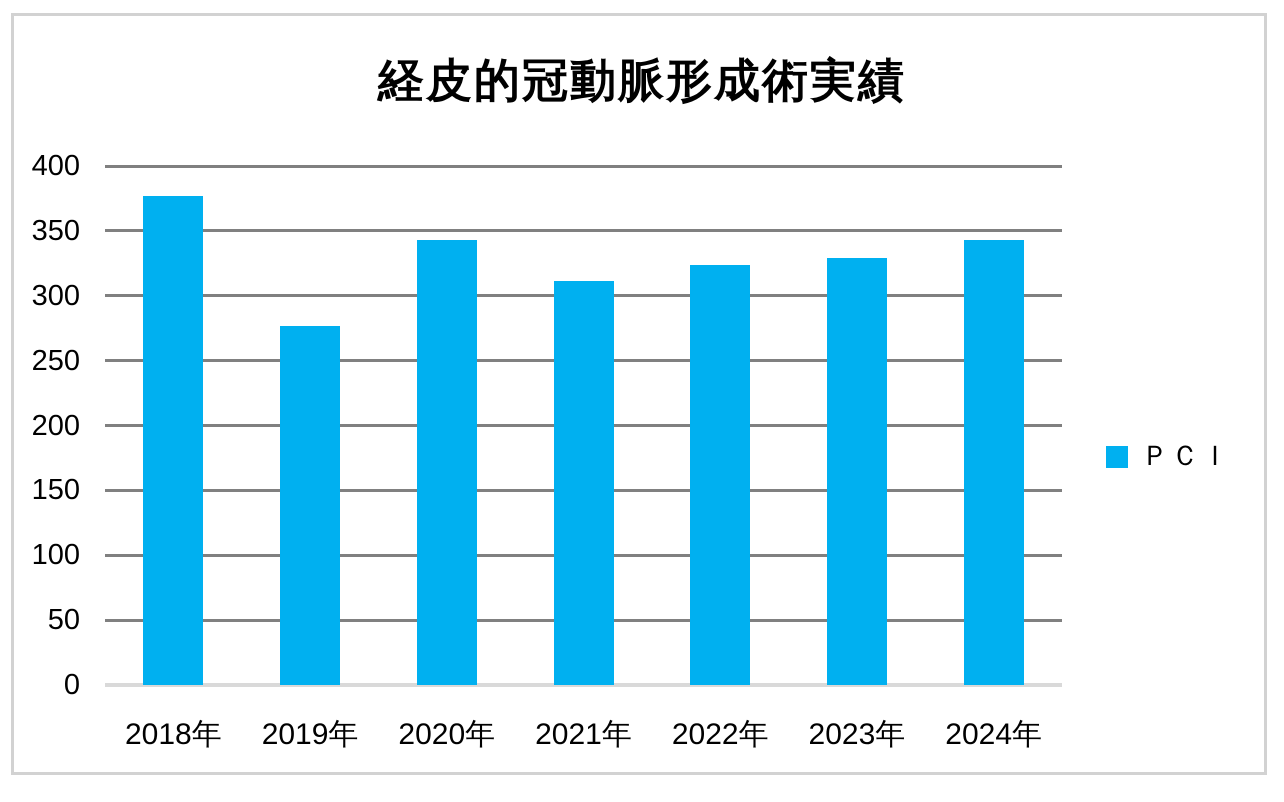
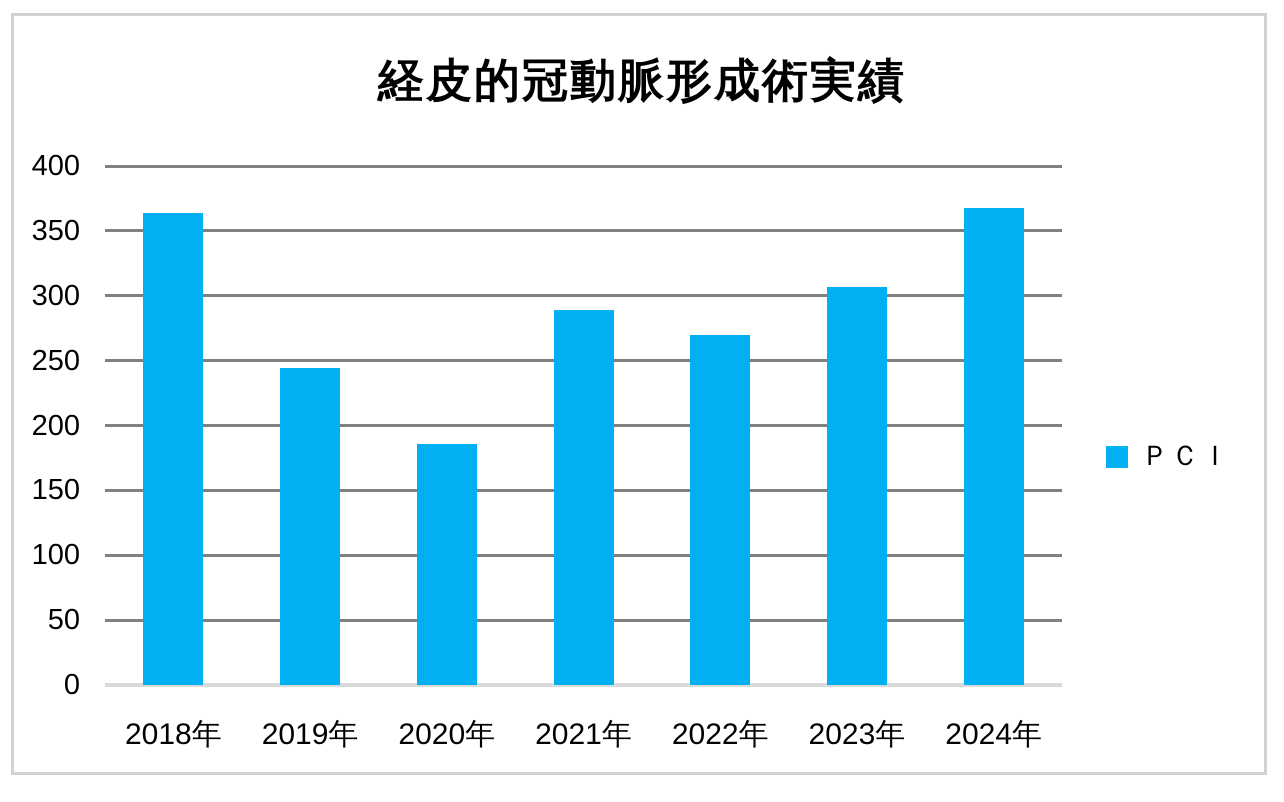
2018年: 377 -> 364
2019年: 277 -> 244
2020年: 343 -> 186
2021年: 311 -> 289
2022年: 324 -> 270
2023年: 329 -> 307
2024年: 343 -> 368
